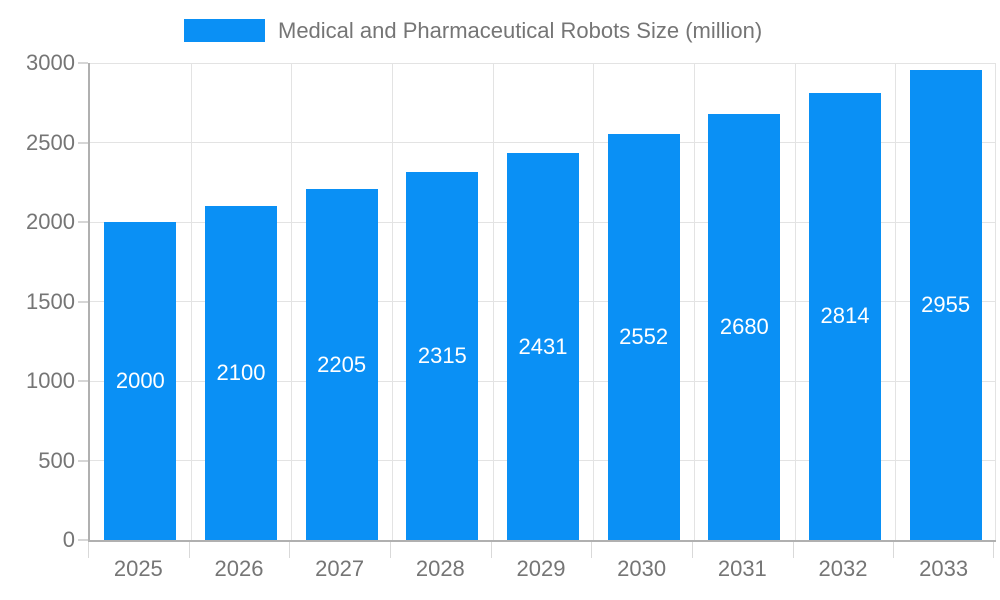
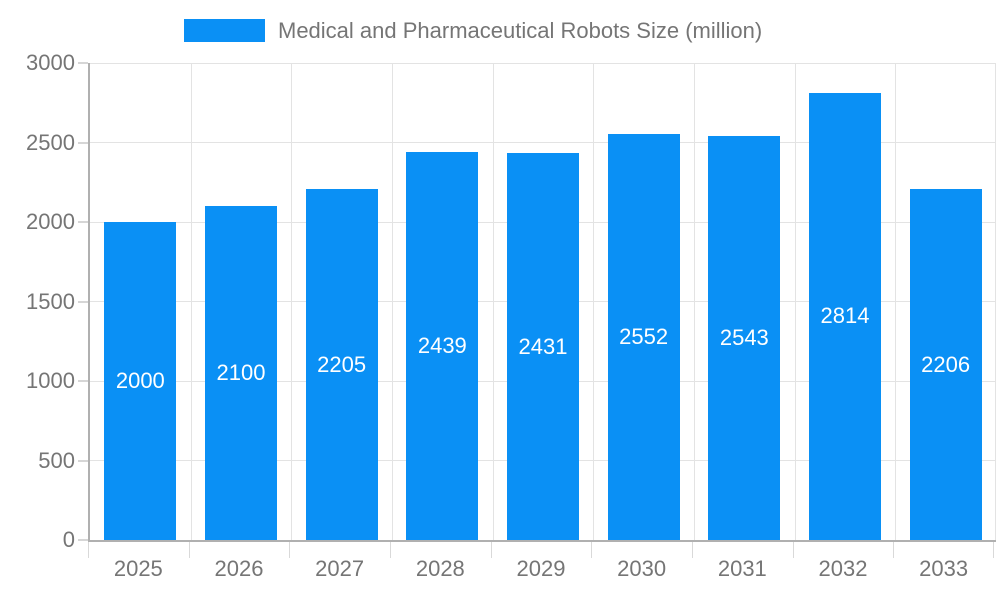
2028: 2315 -> 2439
2031: 2680 -> 2543
2033: 2955 -> 2206
